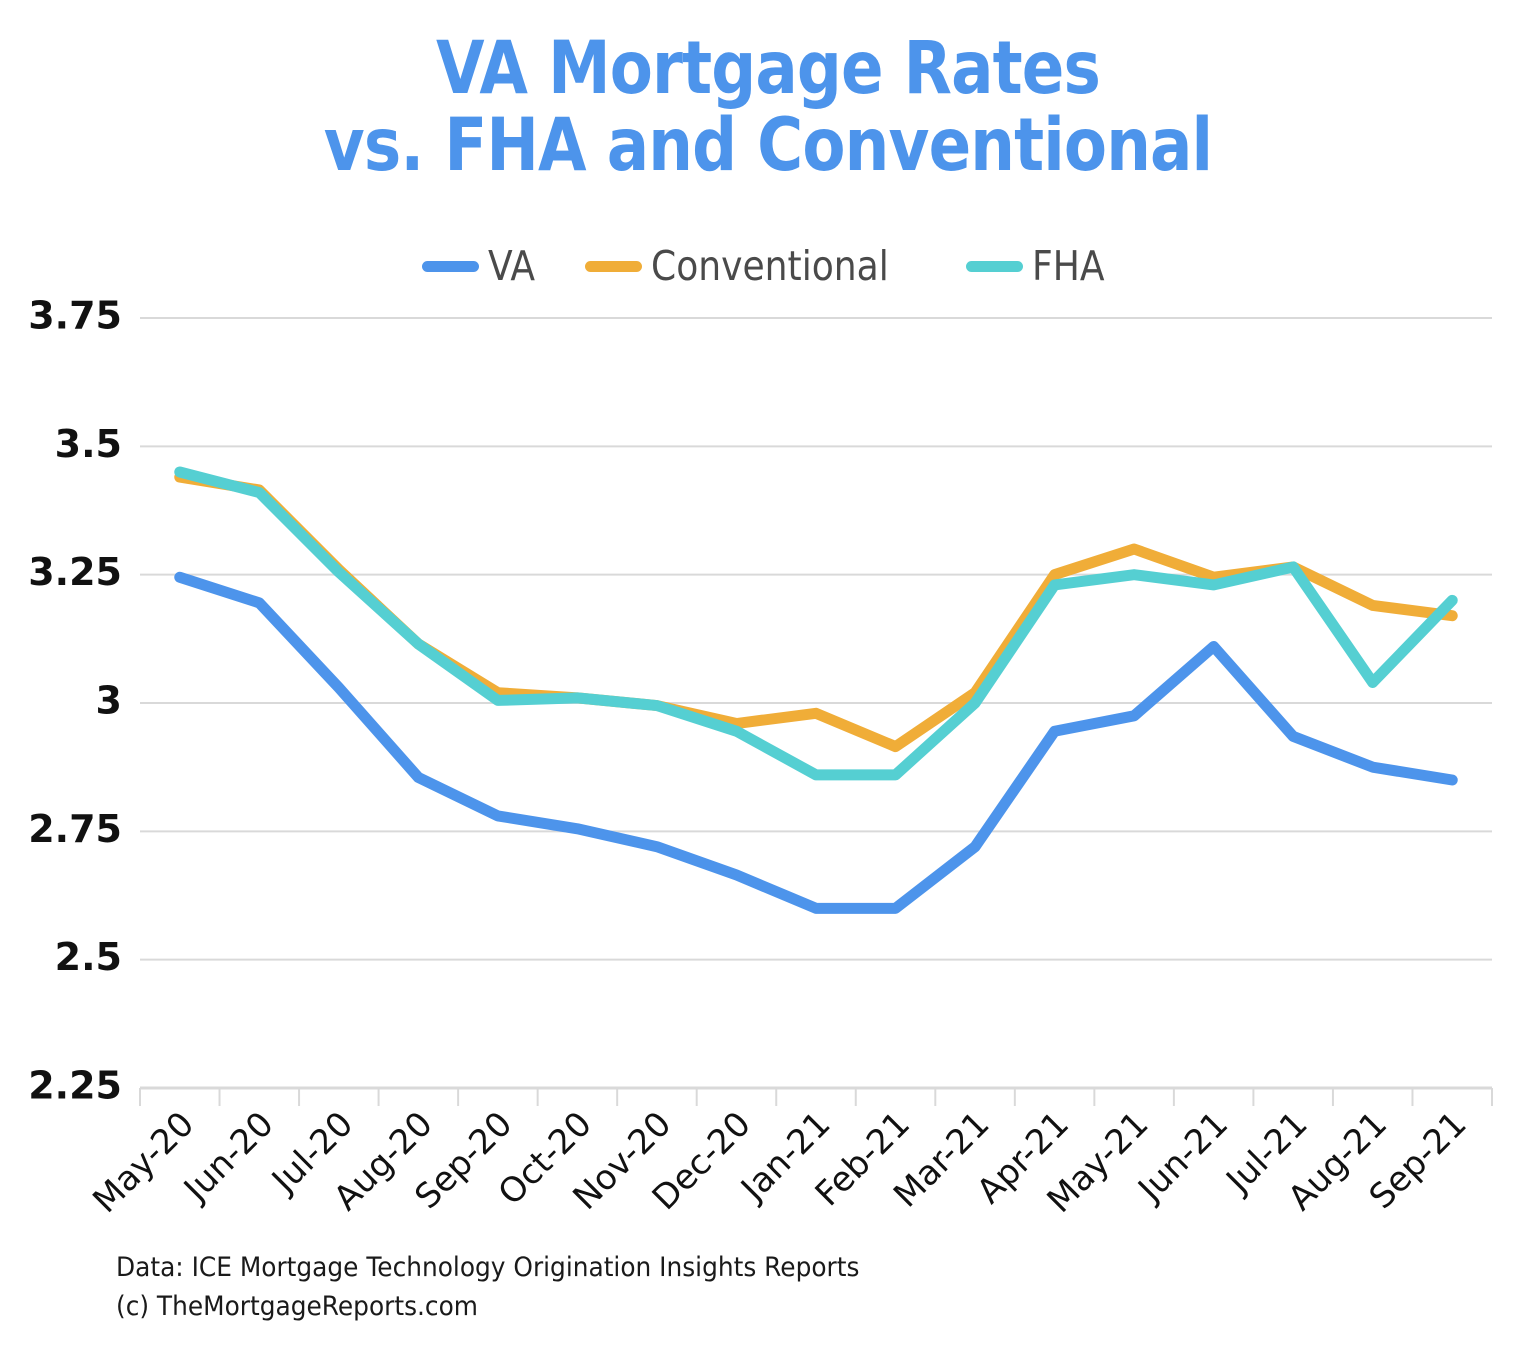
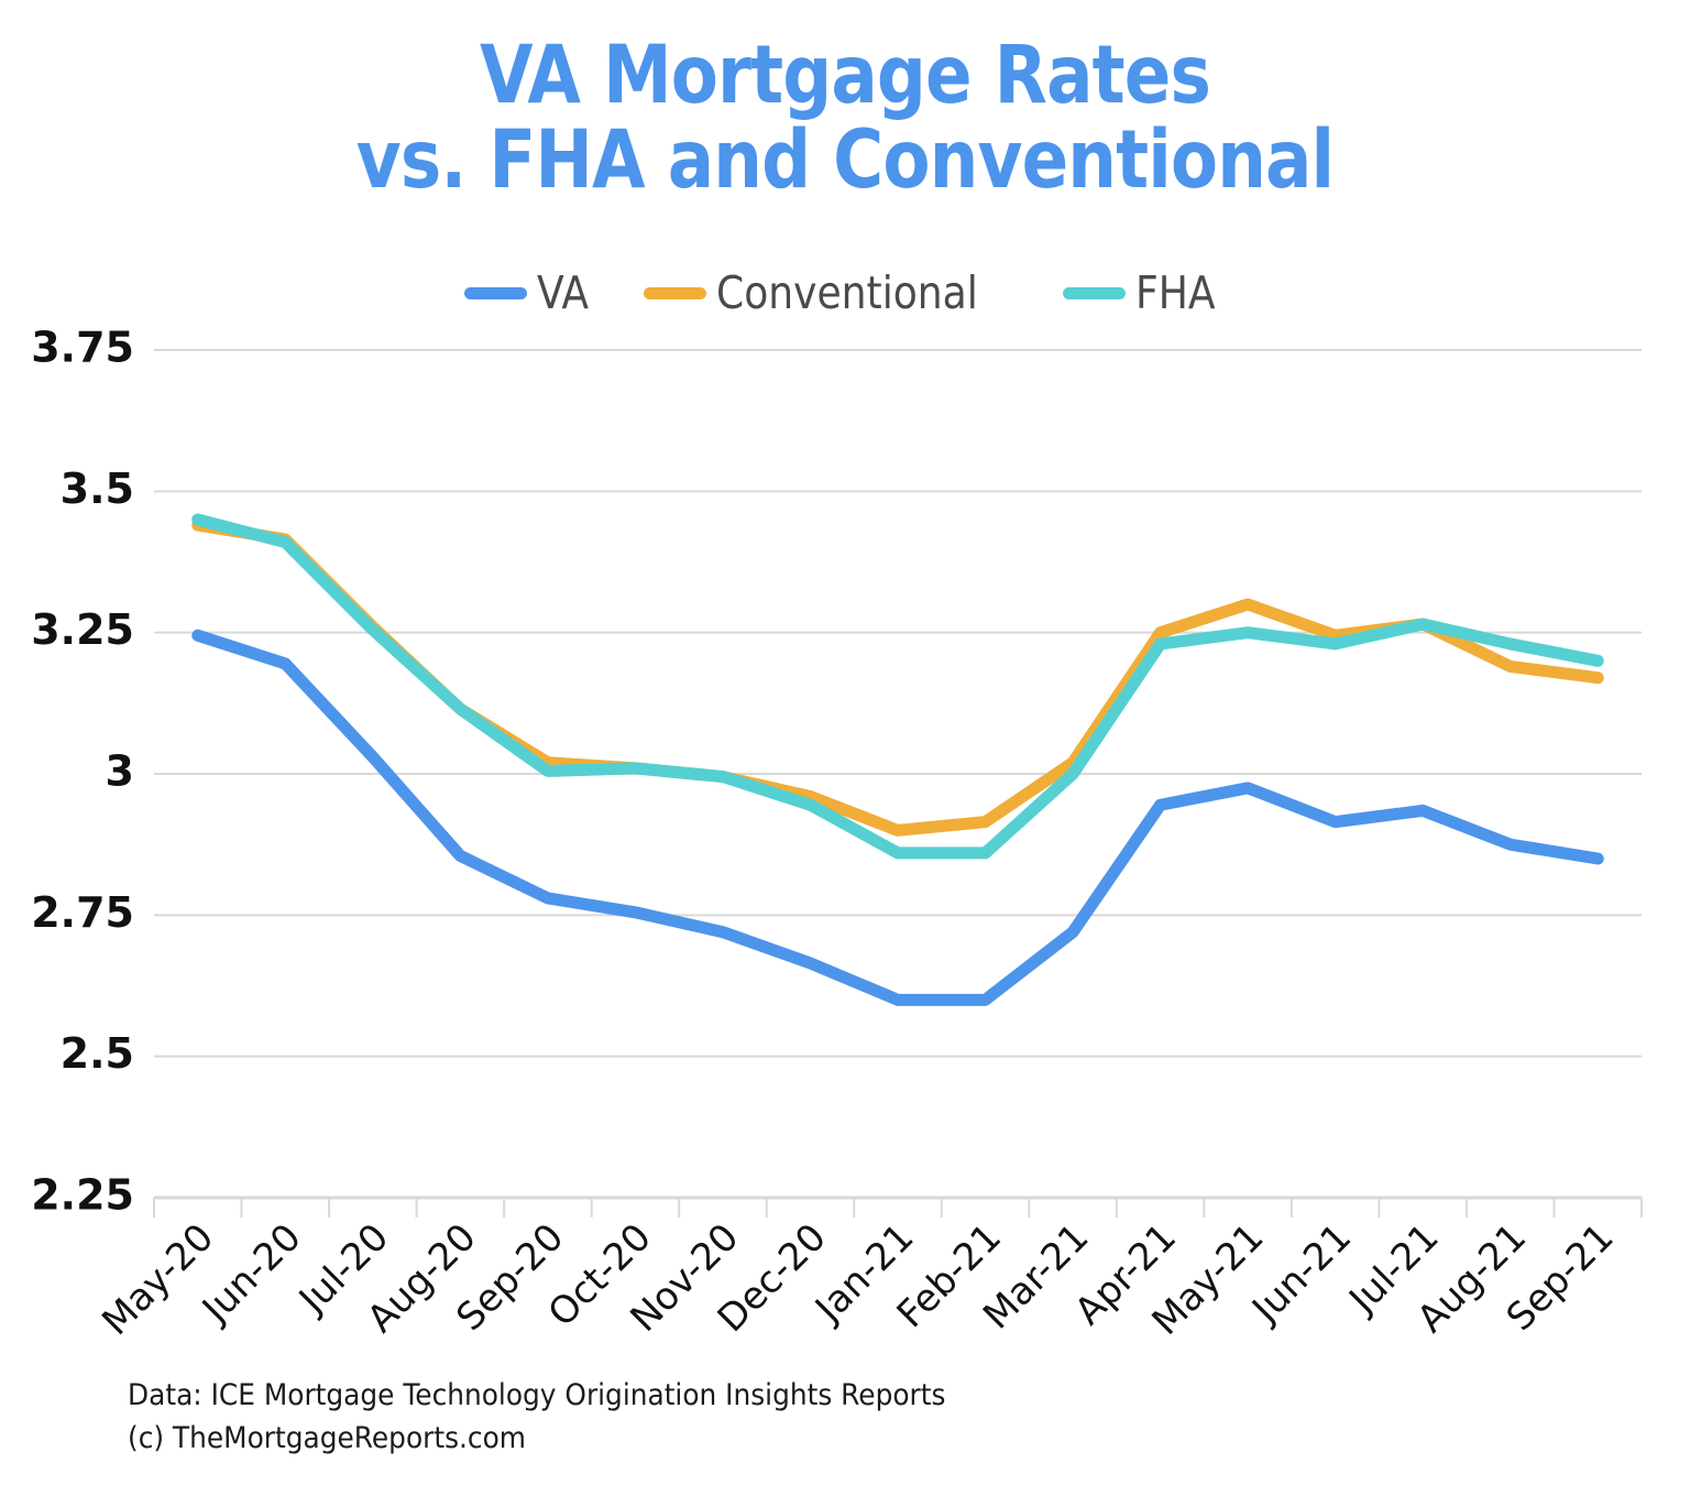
Conventional/Jan-21: 2.98 -> 2.90
VA/Jun-21: 3.11 -> 2.92
FHA/Aug-21: 3.04 -> 3.23
